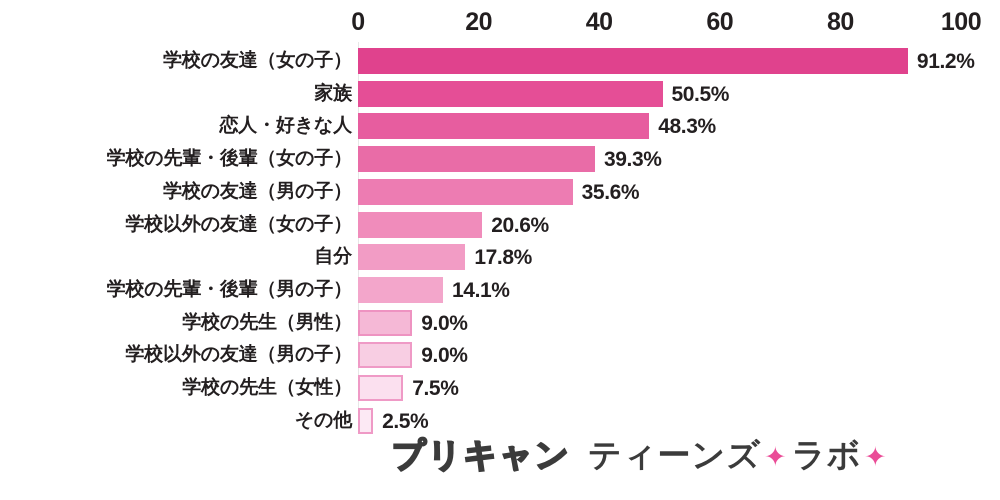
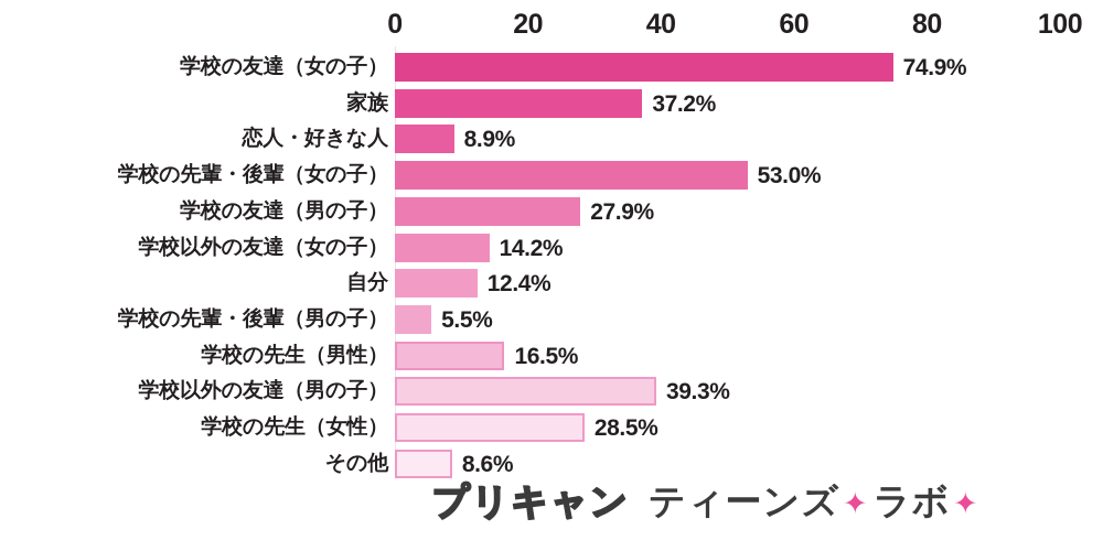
学校の友達（女の子）: 91.2% -> 74.9%
家族: 50.5% -> 37.2%
恋人・好きな人: 48.3% -> 8.9%
学校の先輩・後輩（女の子）: 39.3% -> 53.0%
学校の友達（男の子）: 35.6% -> 27.9%
学校以外の友達（女の子）: 20.6% -> 14.2%
自分: 17.8% -> 12.4%
学校の先輩・後輩（男の子）: 14.1% -> 5.5%
学校の先生（男性）: 9.0% -> 16.5%
学校以外の友達（男の子）: 9.0% -> 39.3%
学校の先生（女性）: 7.5% -> 28.5%
その他: 2.5% -> 8.6%
